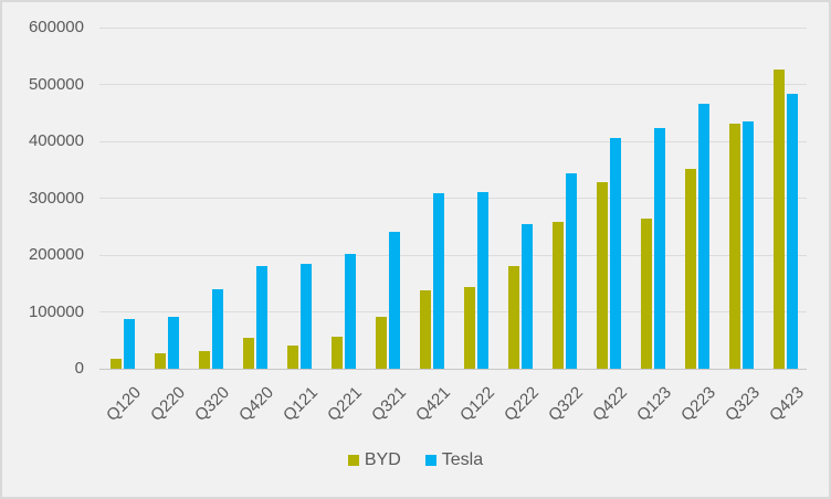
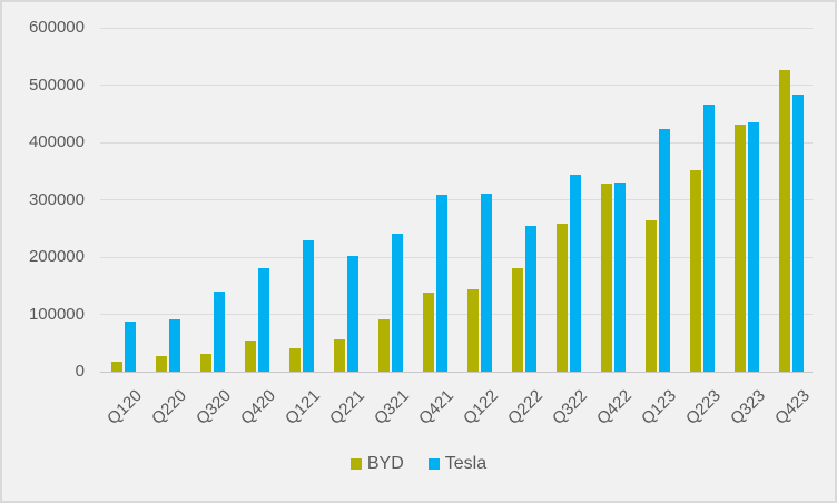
Tesla/Q121: 180000 -> 230000
Tesla/Q422: 410000 -> 330000
